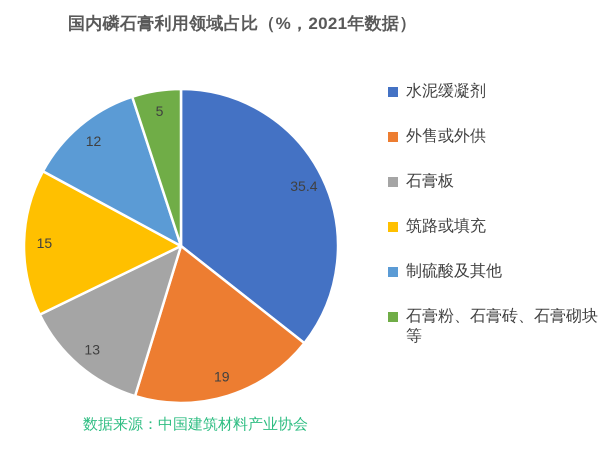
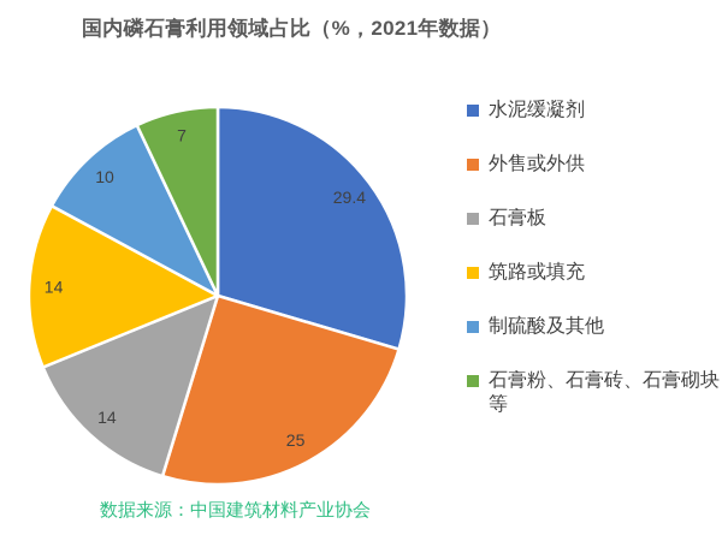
水泥缓凝剂: 35.4 -> 29.4
外售或外供: 19 -> 25
石膏板: 13 -> 14
筑路或填充: 15 -> 14
制硫酸及其他: 12 -> 10
石膏粉、石膏砖、石膏砌块等: 5 -> 7
